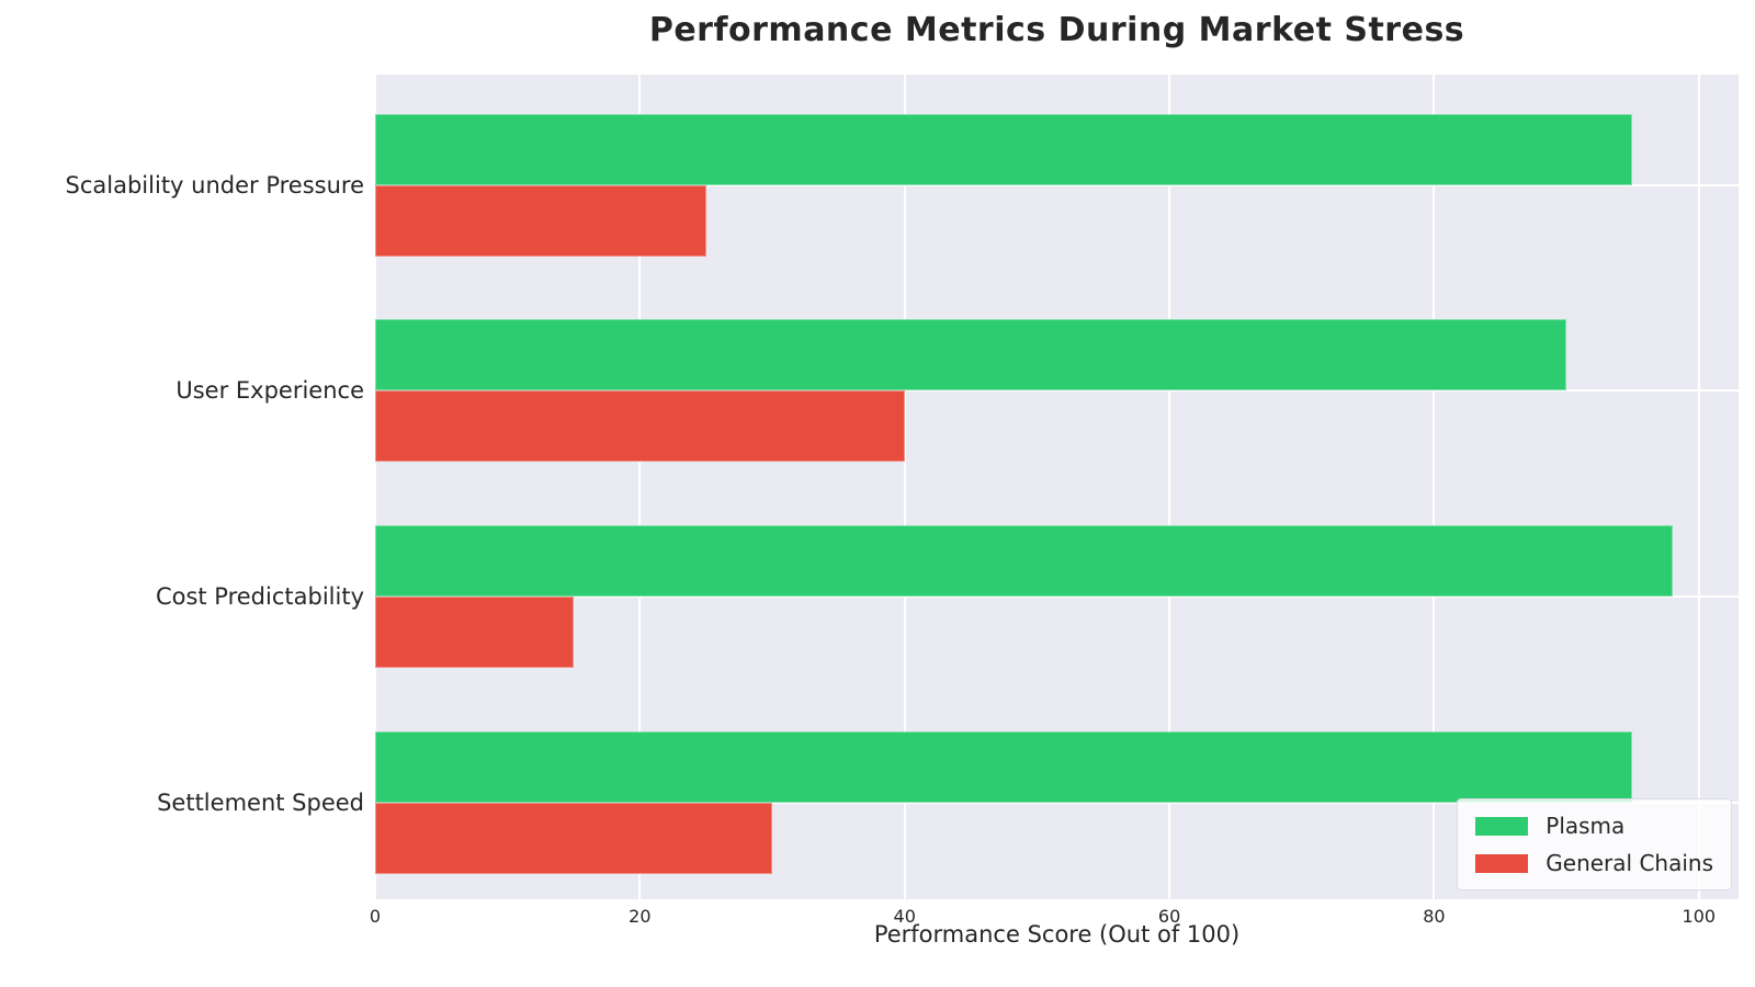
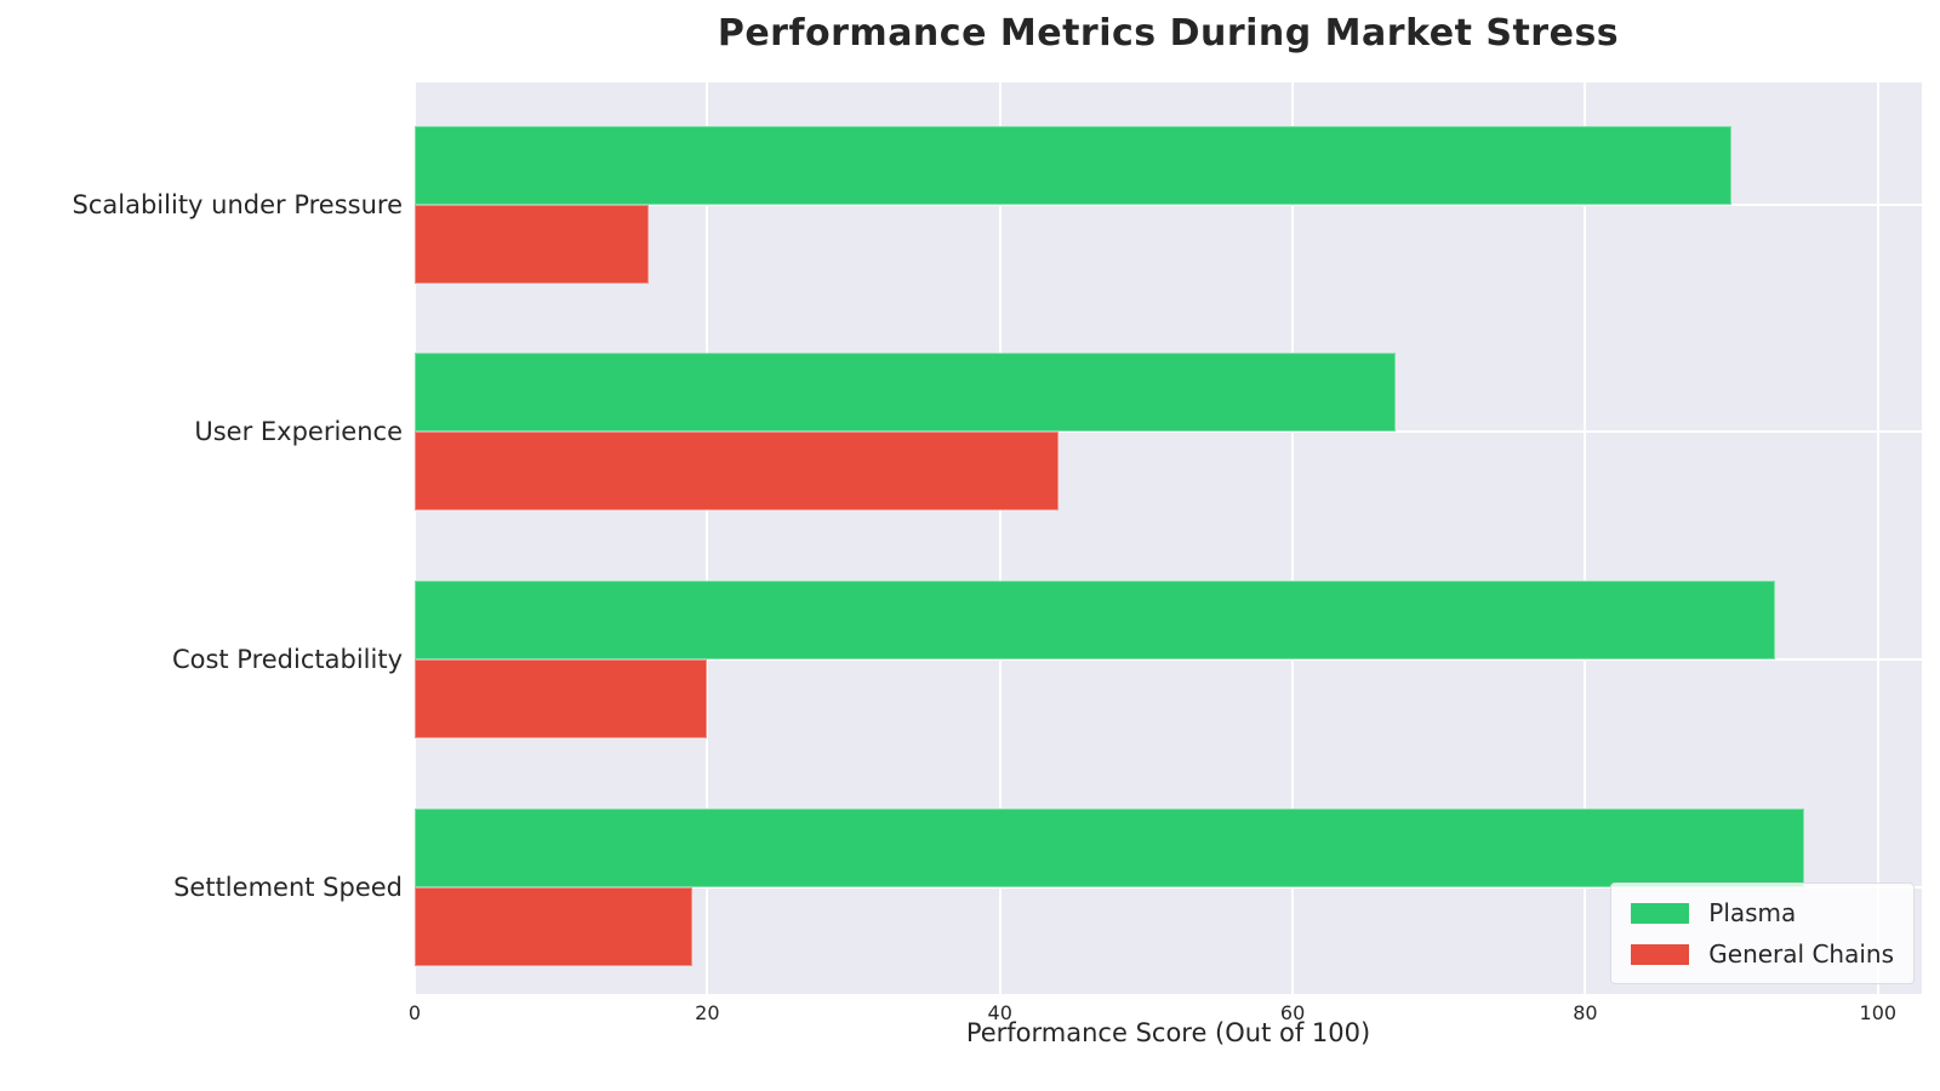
Plasma/Scalability under Pressure: 95 -> 90
General Chains/Scalability under Pressure: 25 -> 16
Plasma/User Experience: 90 -> 67
General Chains/User Experience: 40 -> 44
Plasma/Cost Predictability: 98 -> 93
General Chains/Cost Predictability: 15 -> 20
General Chains/Settlement Speed: 30 -> 19
